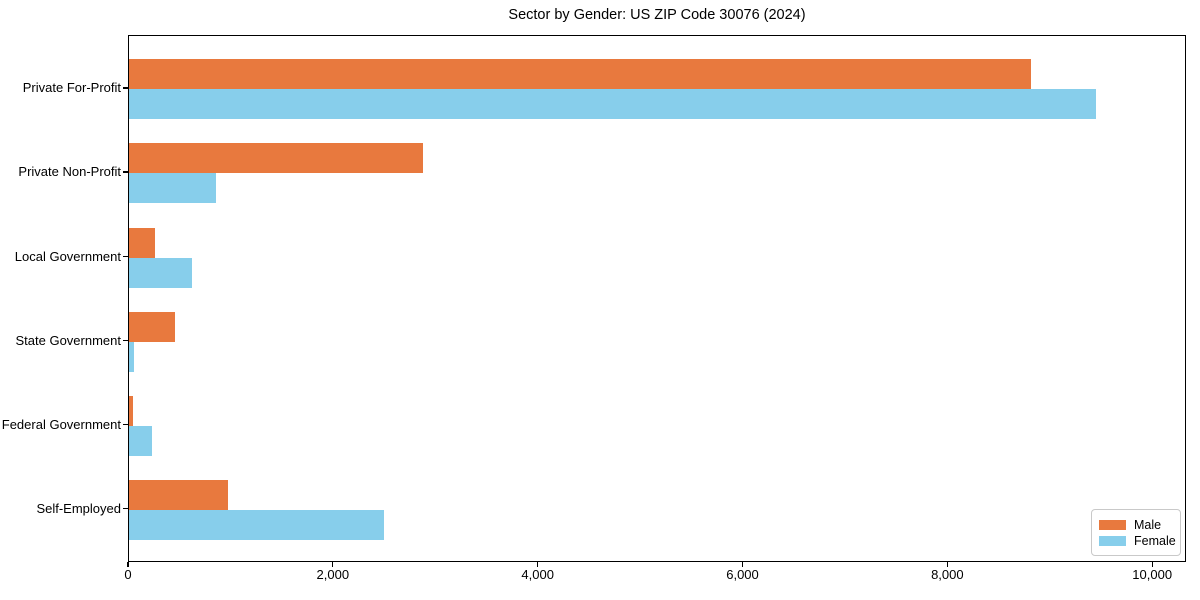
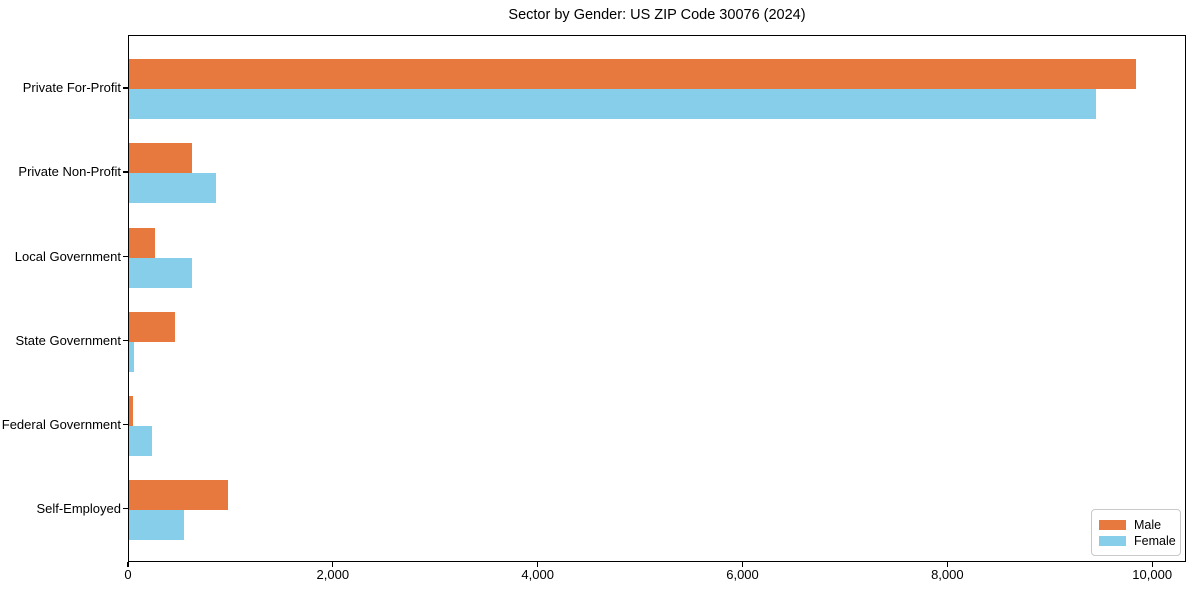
Male/Private For-Profit: 8810 -> 9830
Male/Private Non-Profit: 2870 -> 620
Female/Self-Employed: 2490 -> 540
